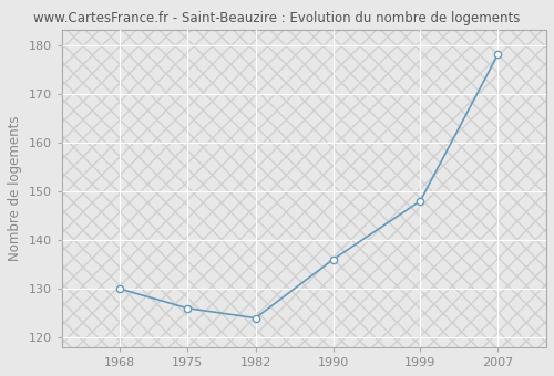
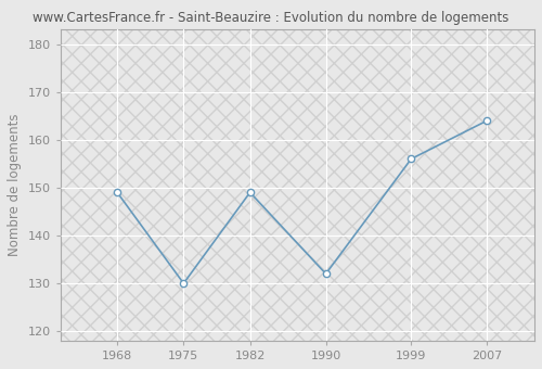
1968: 130 -> 149
1975: 126 -> 130
1982: 124 -> 149
1990: 136 -> 132
1999: 148 -> 156
2007: 178 -> 164
